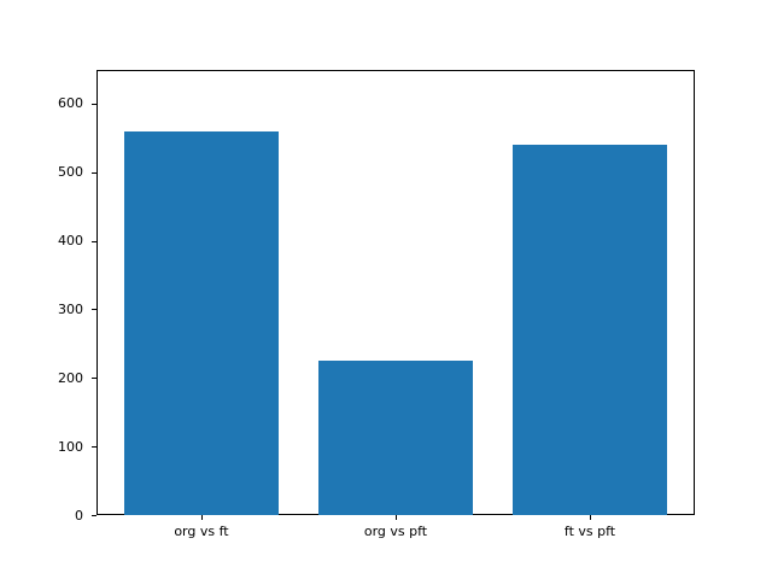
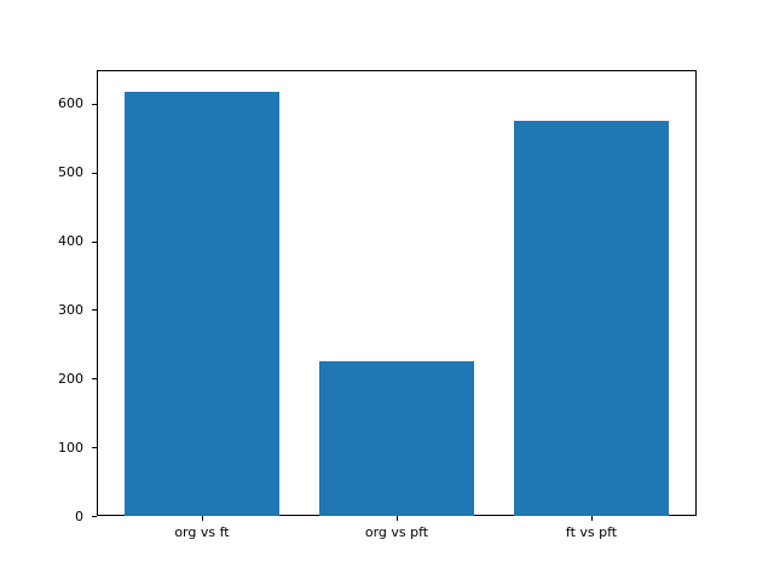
org vs ft: 560 -> 620
ft vs pft: 540 -> 580
